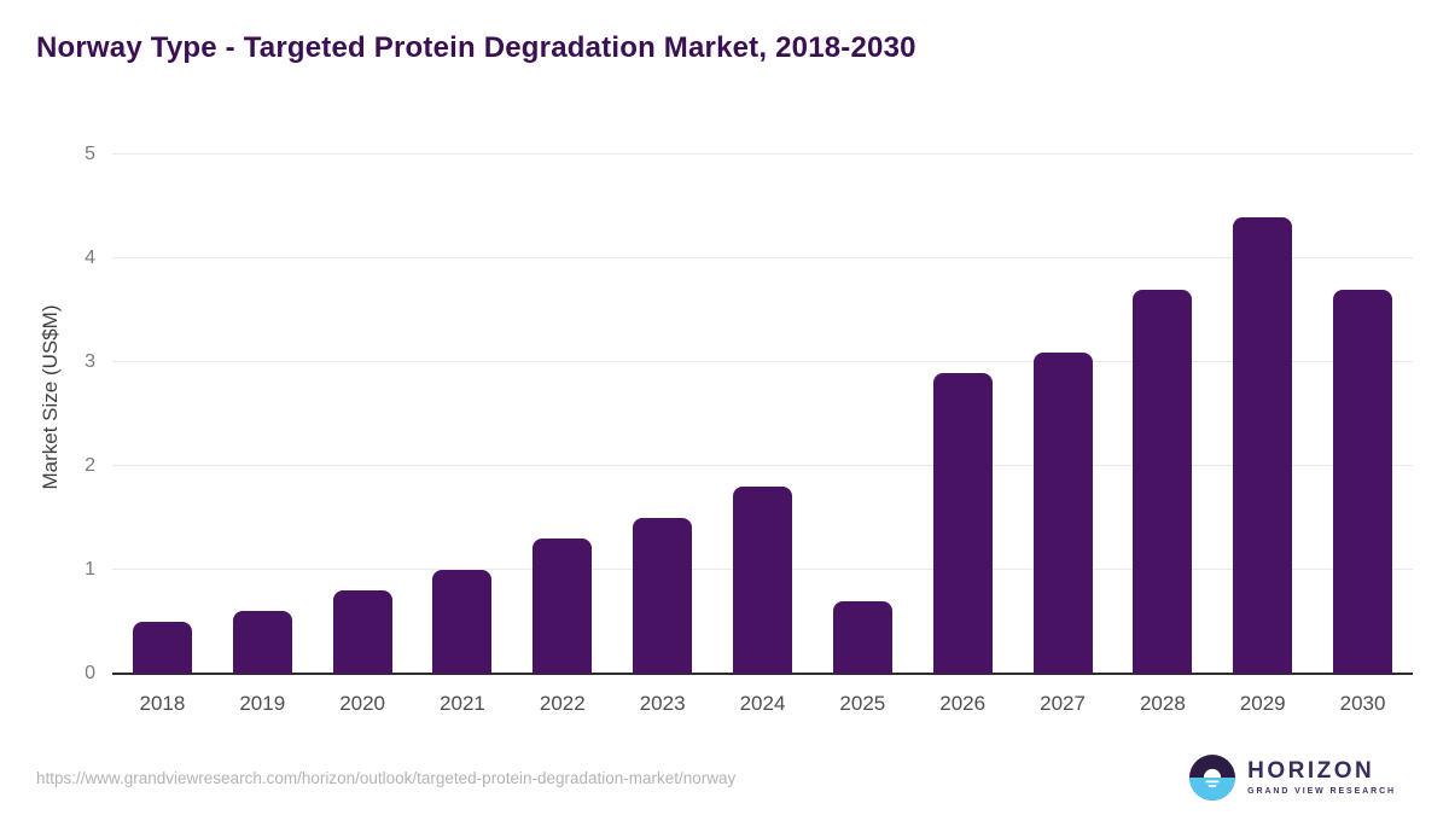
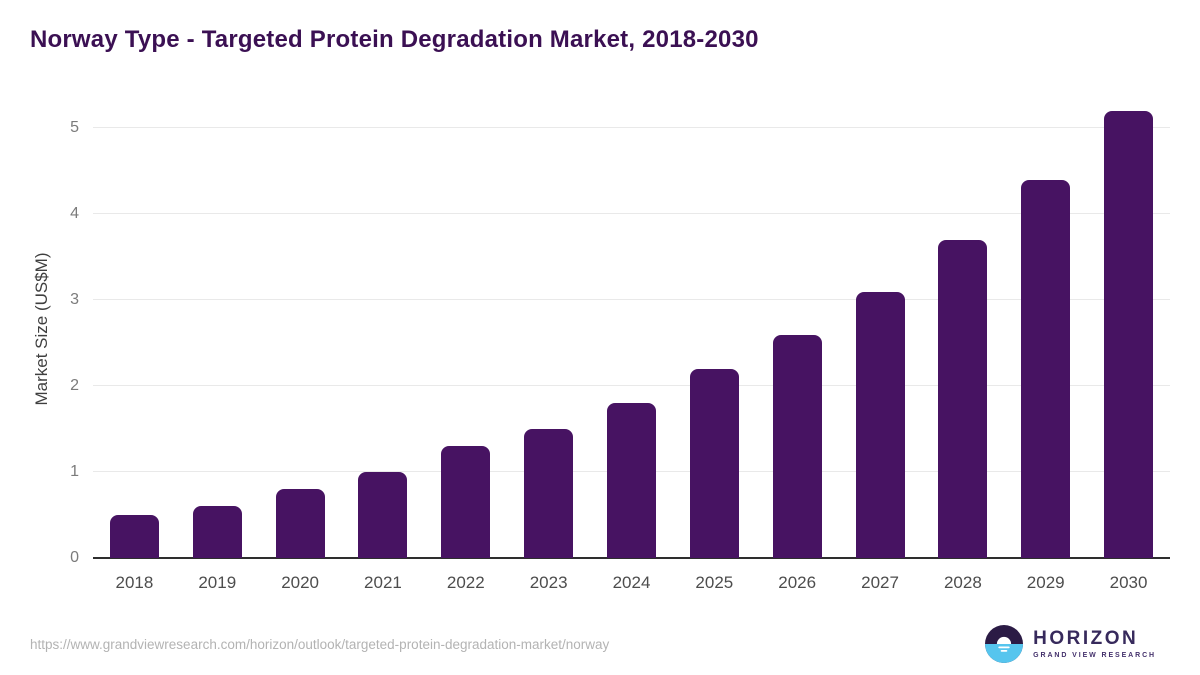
2025: 0.7 -> 2.2
2026: 2.9 -> 2.6
2030: 3.7 -> 5.2
